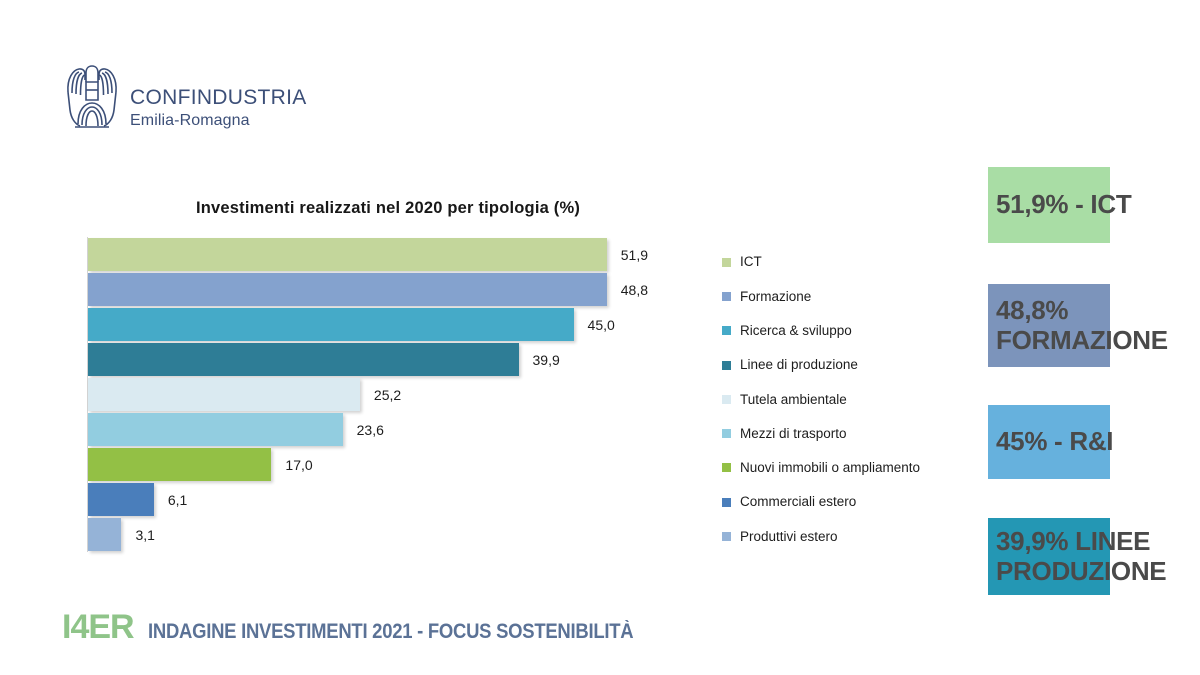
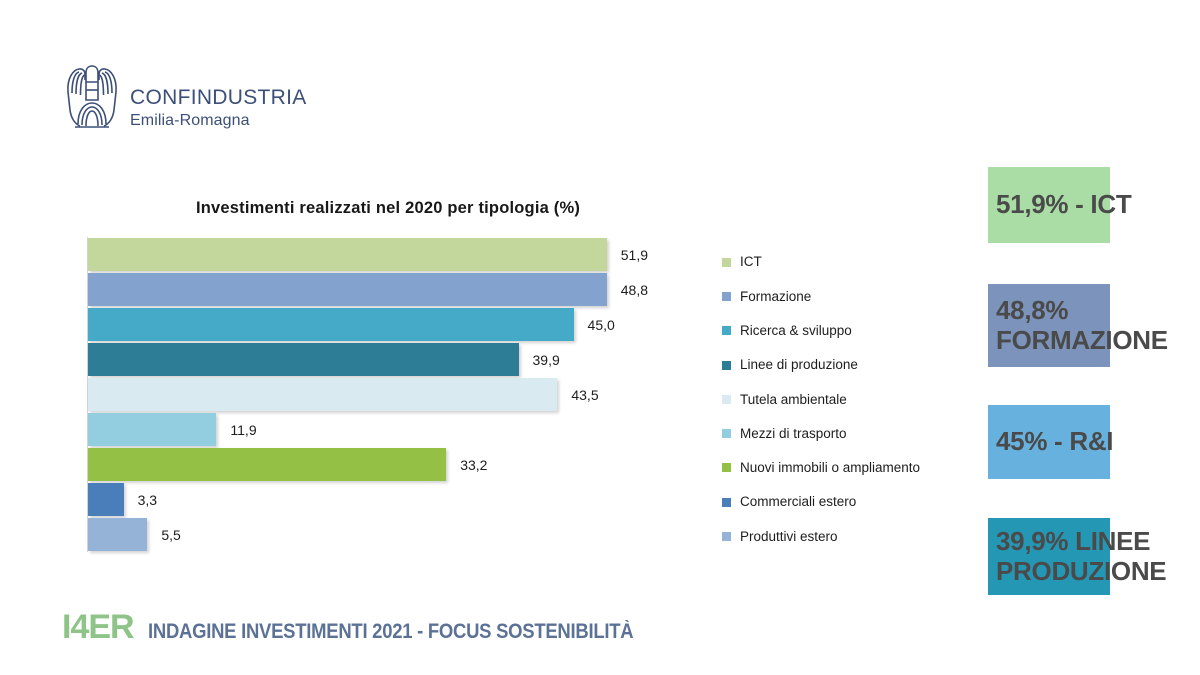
Tutela ambientale: 25,2 -> 43,5
Mezzi di trasporto: 23,6 -> 11,9
Nuovi immobili o ampliamento: 17,0 -> 33,2
Commerciali estero: 6,1 -> 3,3
Produttivi estero: 3,1 -> 5,5
